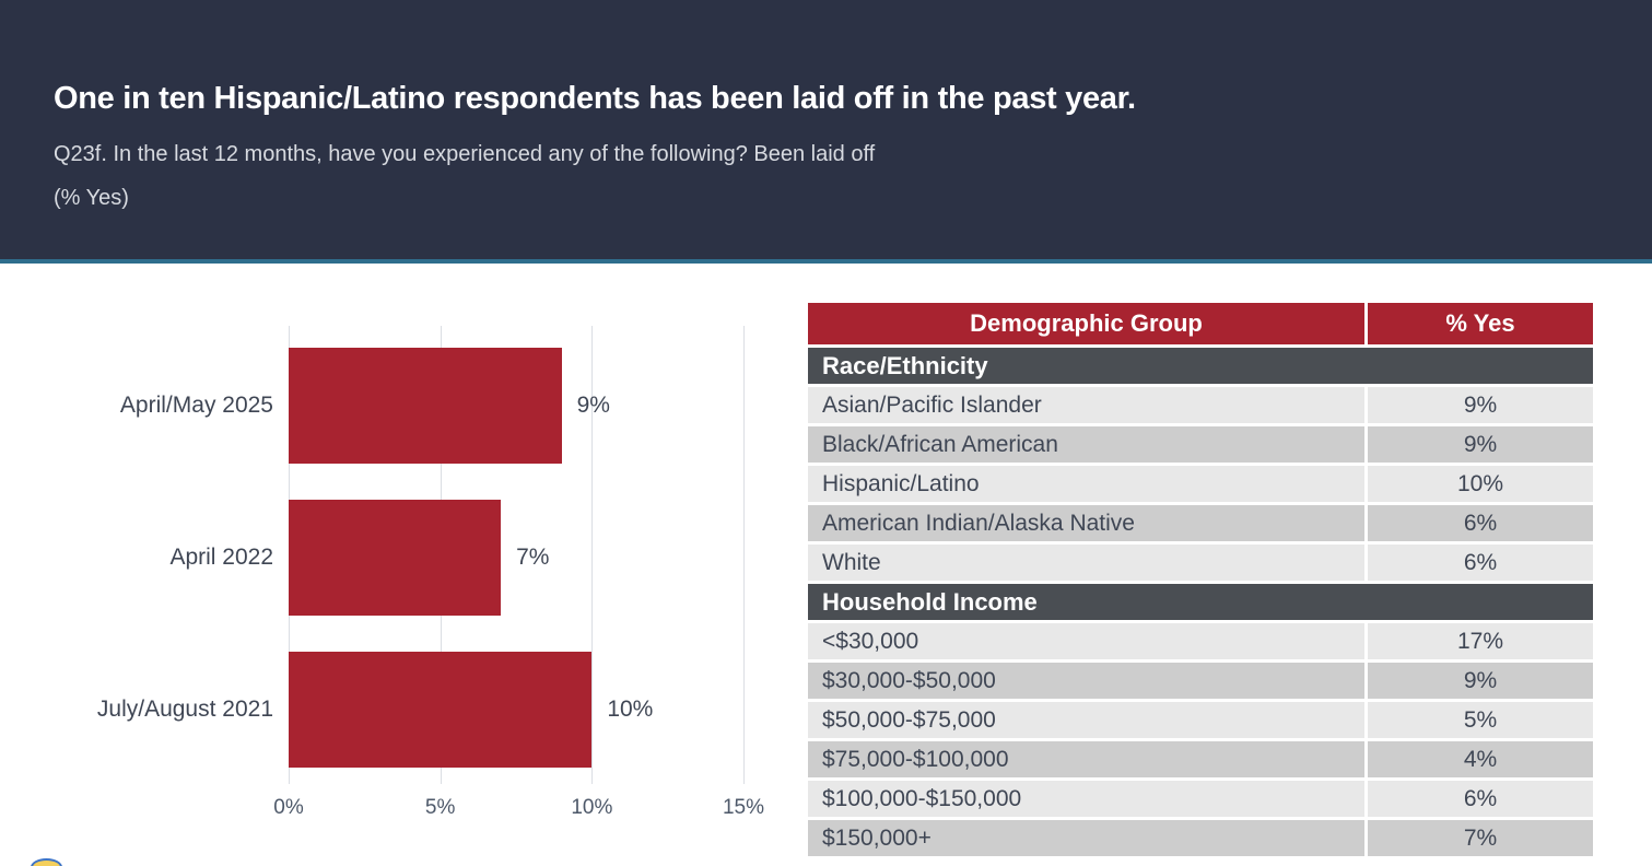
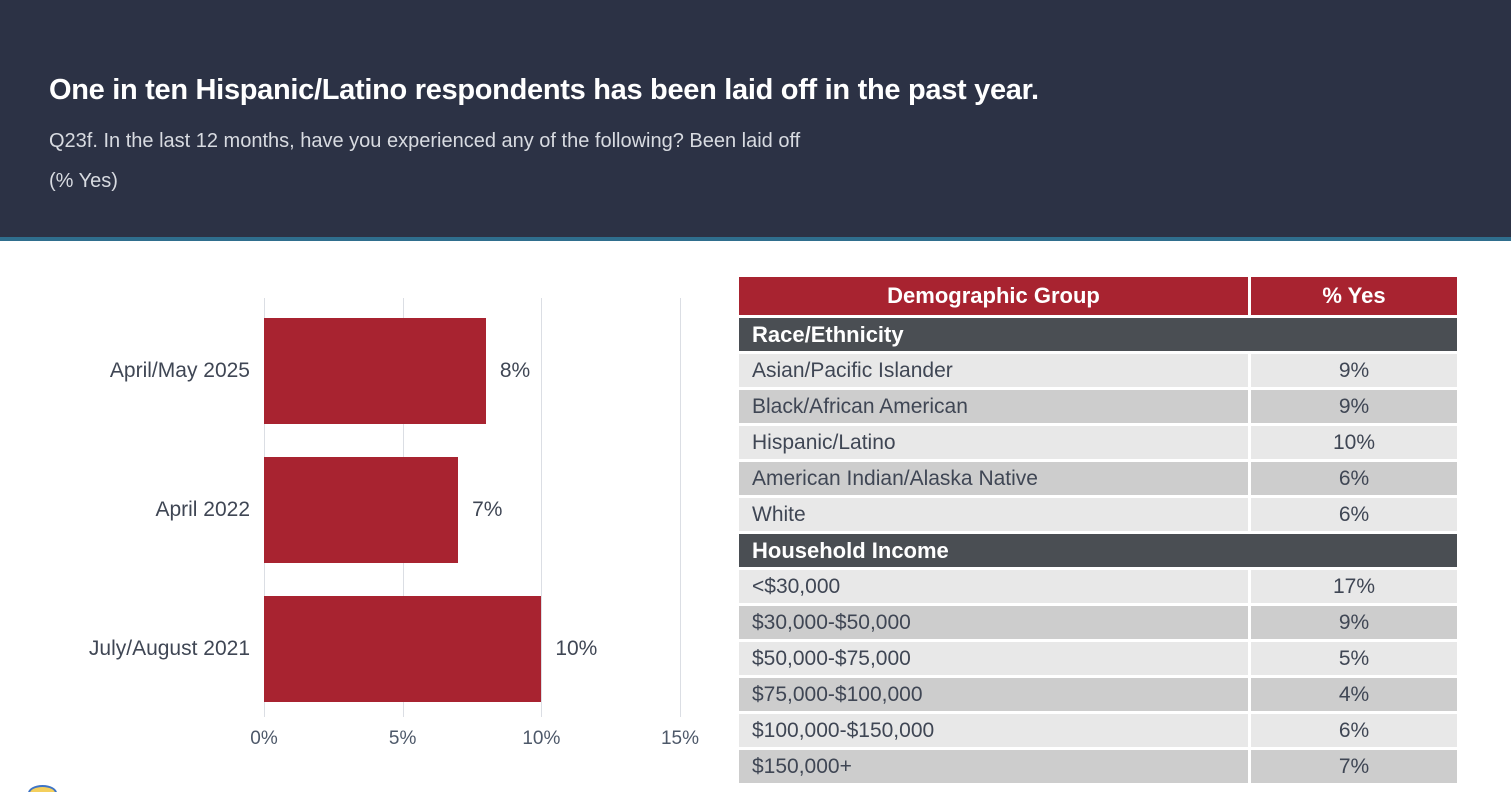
April/May 2025: 9% -> 8%
